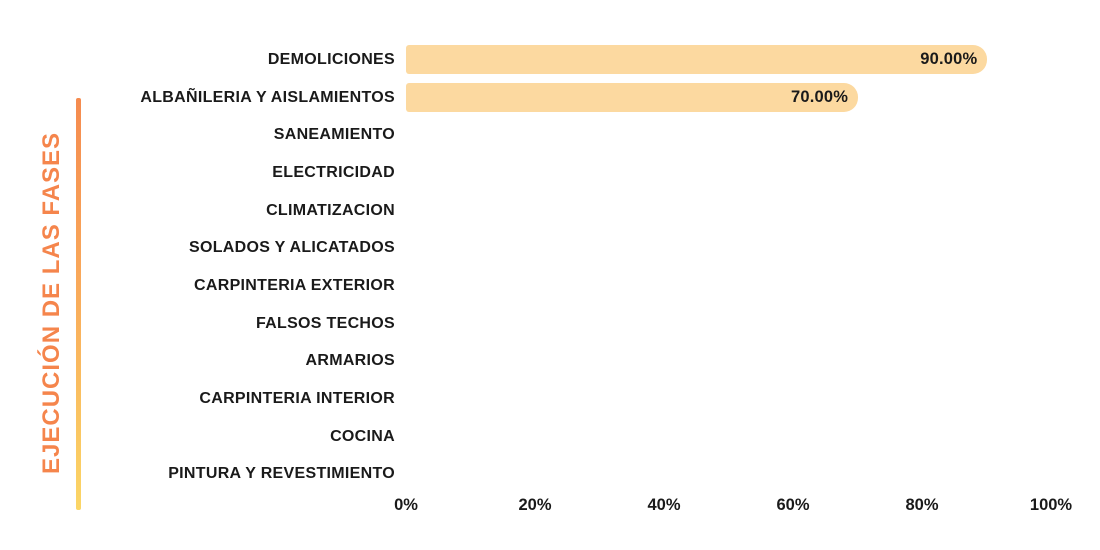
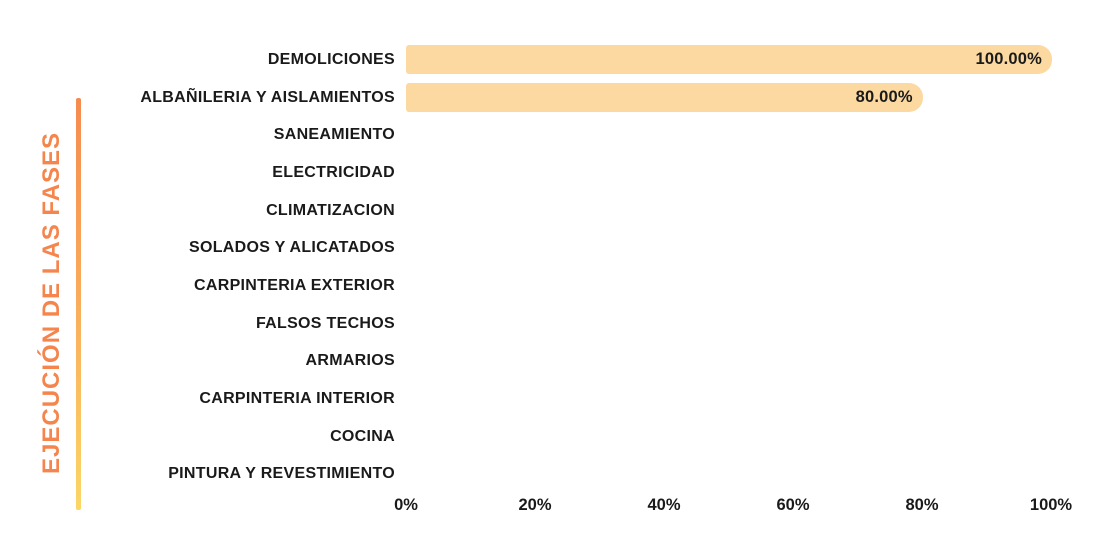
DEMOLICIONES: 90.00% -> 100.00%
ALBAÑILERIA Y AISLAMIENTOS: 70.00% -> 80.00%
